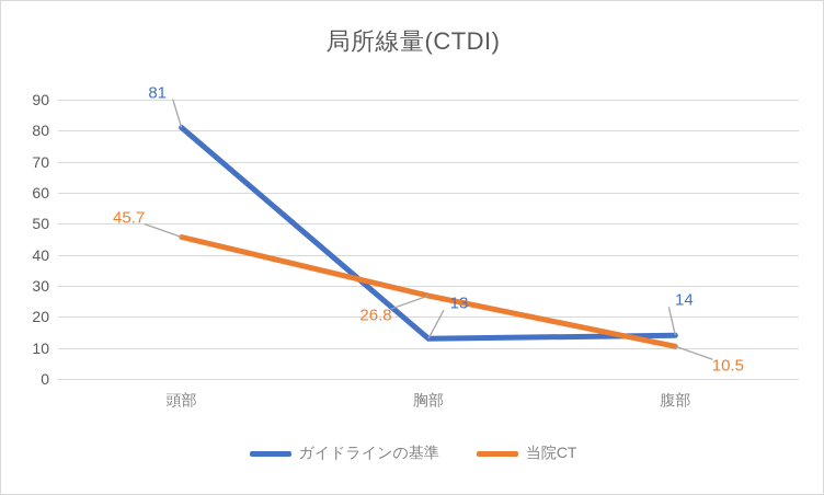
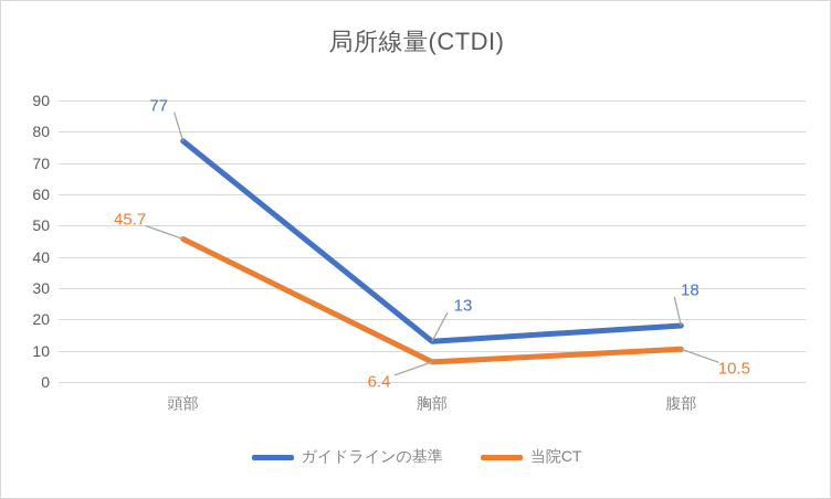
ガイドラインの基準/頭部: 81 -> 77
当院CT/胸部: 26.8 -> 6.4
ガイドラインの基準/腹部: 14 -> 18
